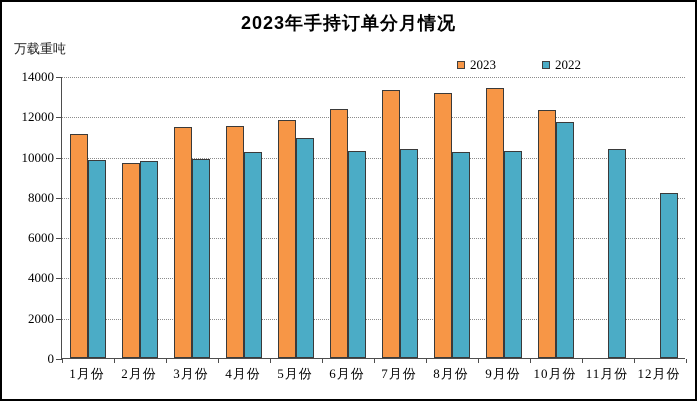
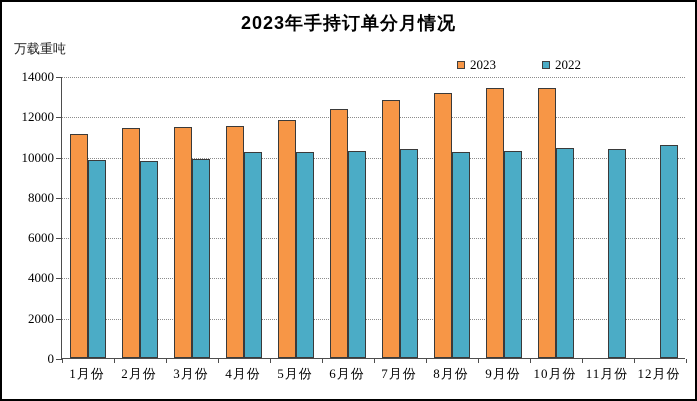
2023/2月份: 9700 -> 11400
2022/5月份: 10900 -> 10200
2023/7月份: 13300 -> 12800
2023/10月份: 12300 -> 13400
2022/10月份: 11700 -> 10400
2022/12月份: 8200 -> 10600
